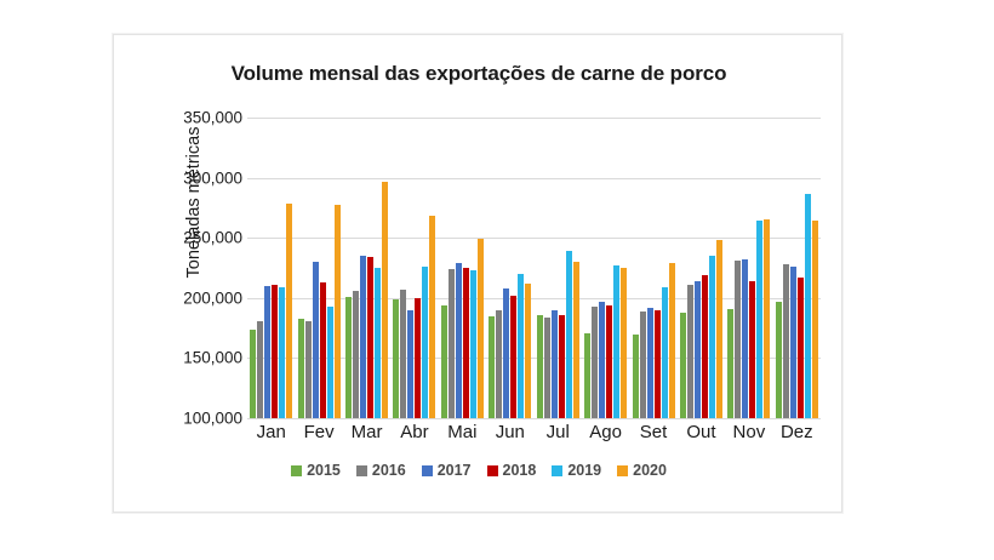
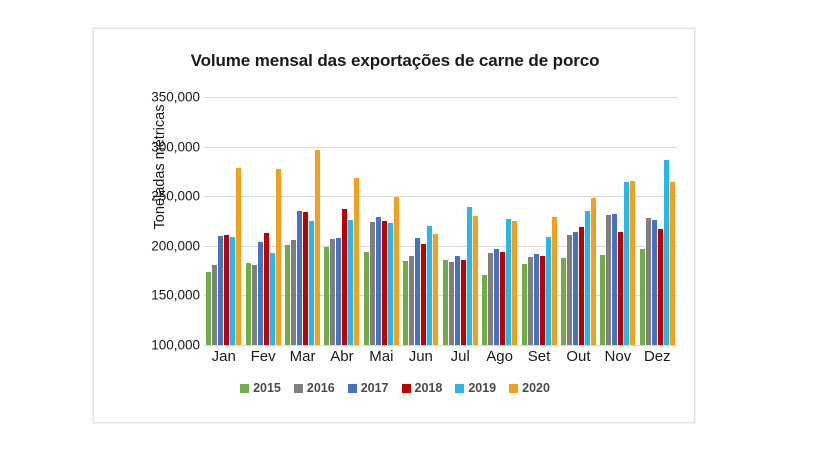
2017/Fev: 230000 -> 200000
2017/Abr: 190000 -> 210000
2018/Abr: 200000 -> 240000
2015/Set: 170000 -> 180000
